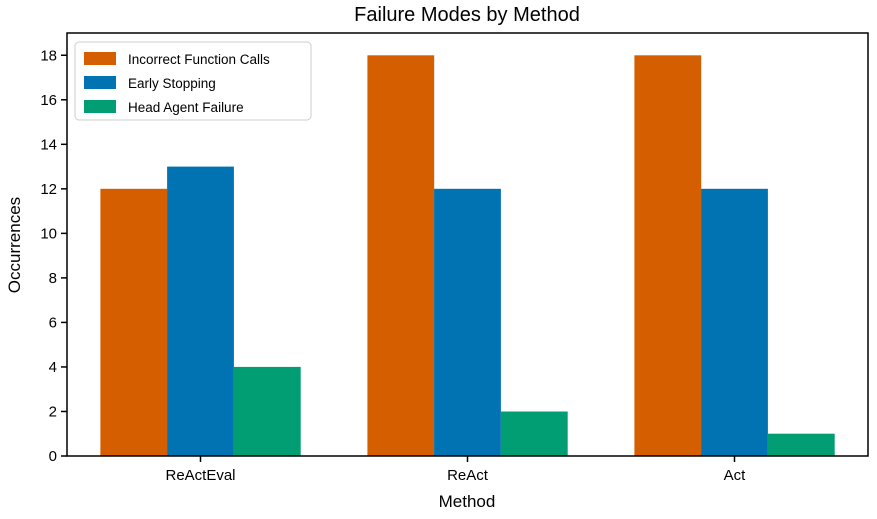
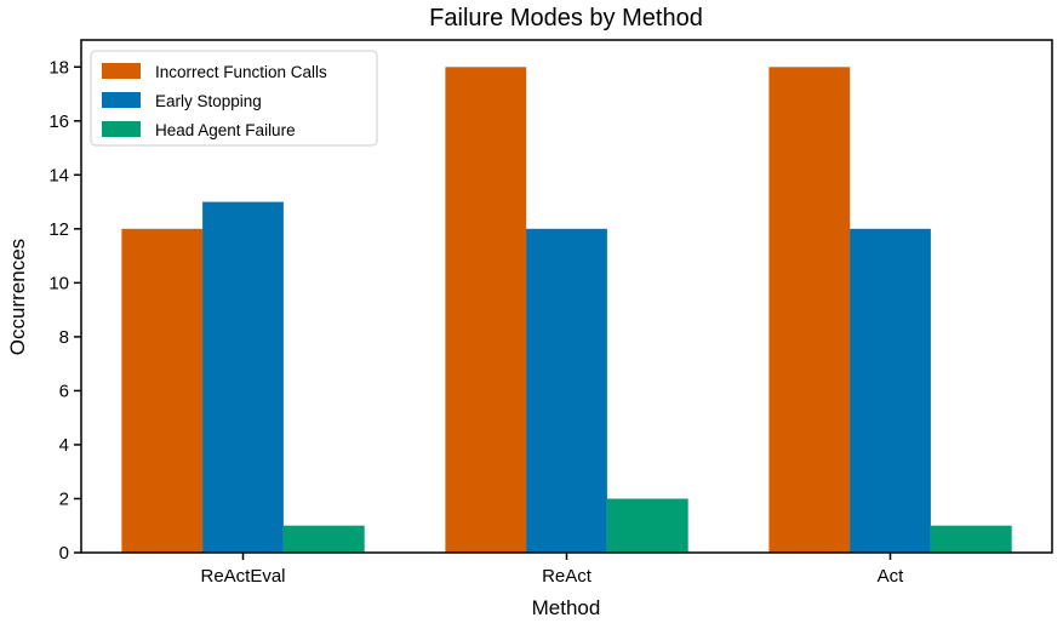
Head Agent Failure/ReActEval: 4 -> 1
